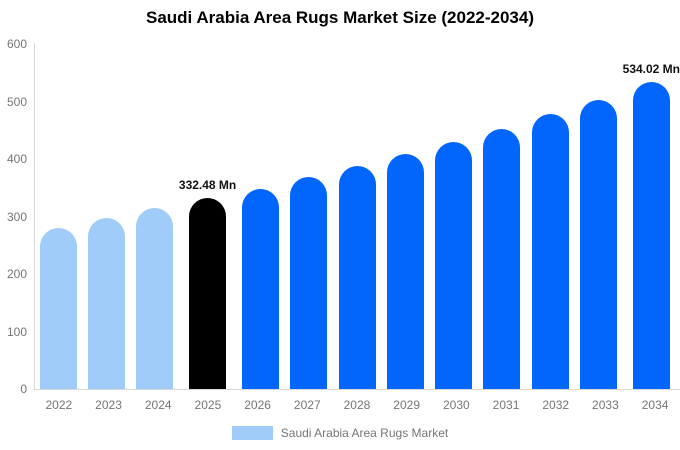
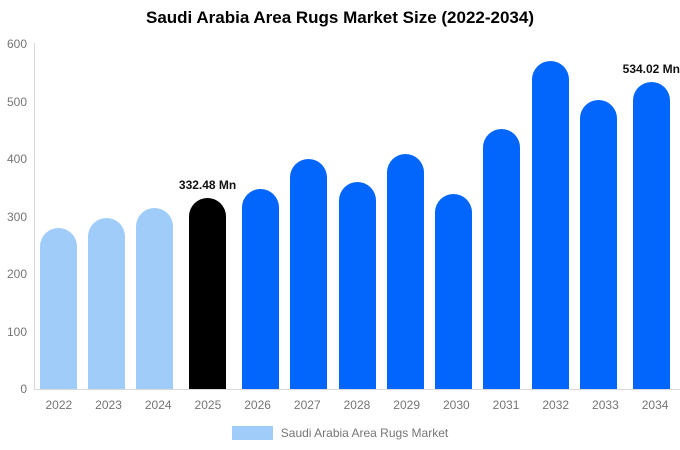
2027: 370 -> 400
2028: 390 -> 360
2030: 430 -> 340
2032: 480 -> 570
